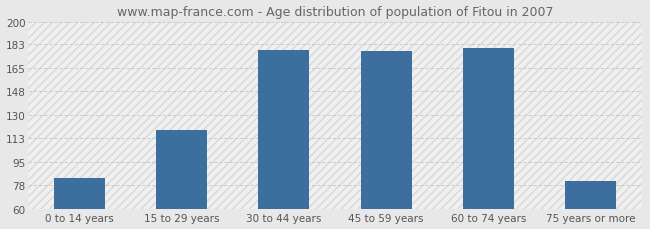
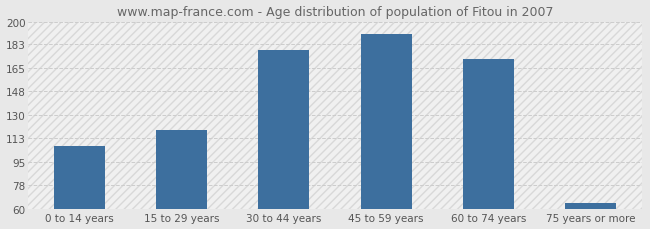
0 to 14 years: 83 -> 107
45 to 59 years: 178 -> 191
60 to 74 years: 180 -> 172
75 years or more: 81 -> 65
